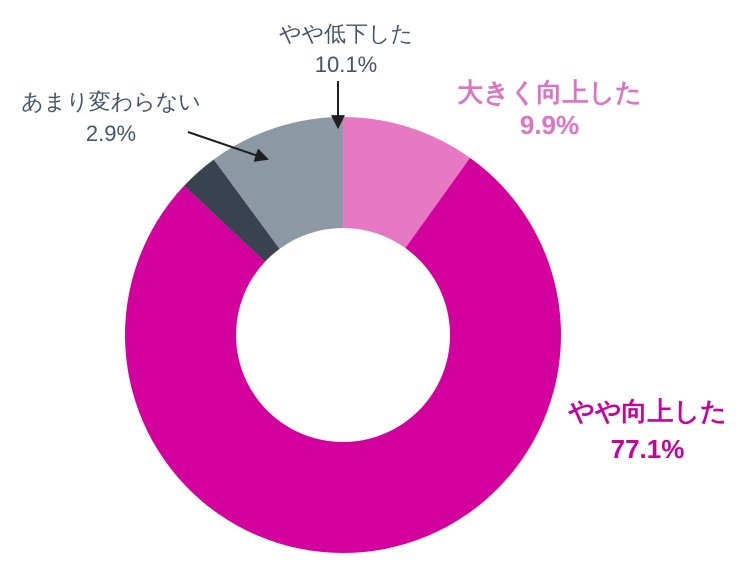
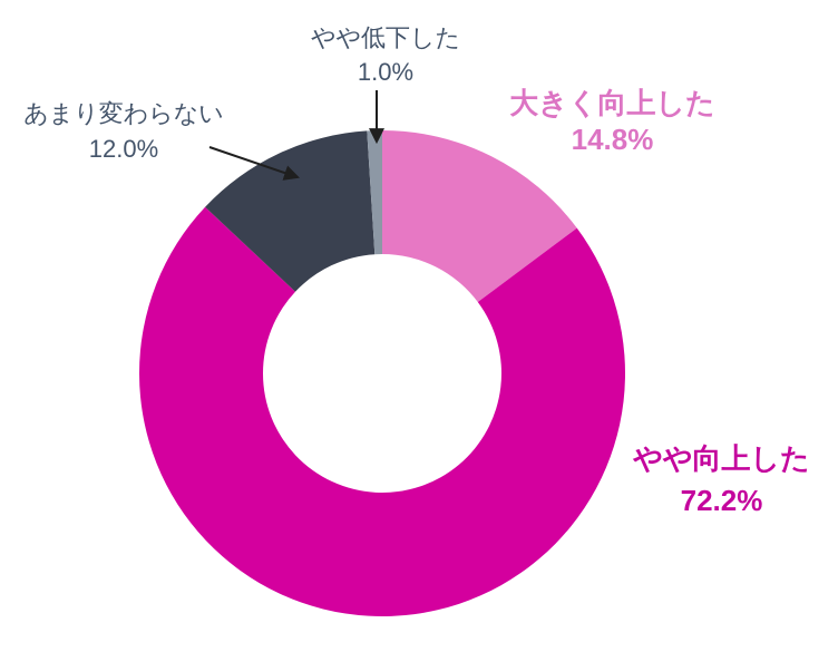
大きく向上した: 9.9% -> 14.8%
やや向上した: 77.1% -> 72.2%
あまり変わらない: 2.9% -> 12.0%
やや低下した: 10.1% -> 1.0%
